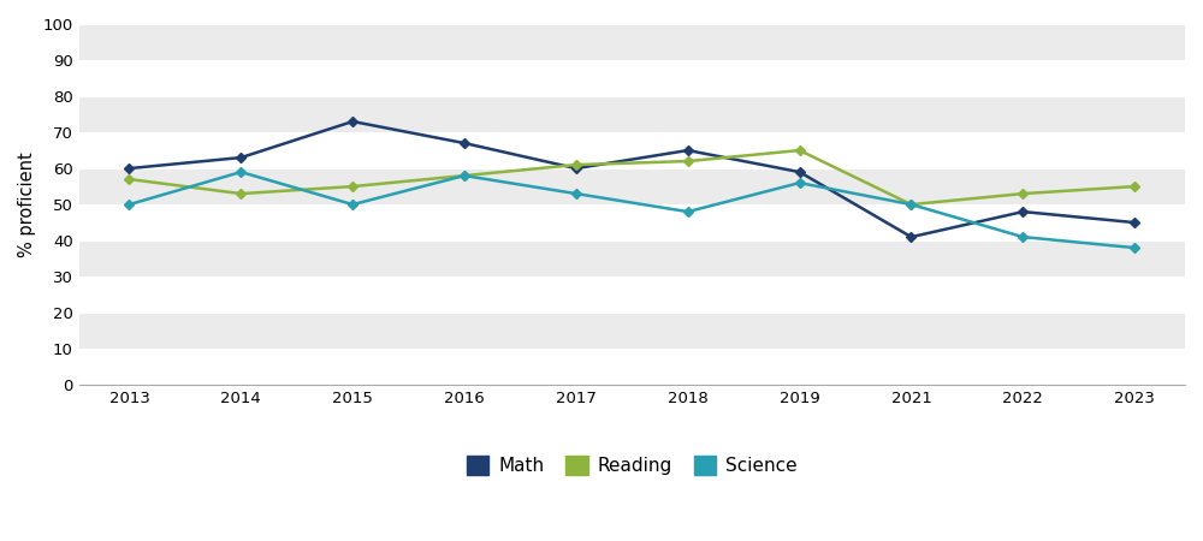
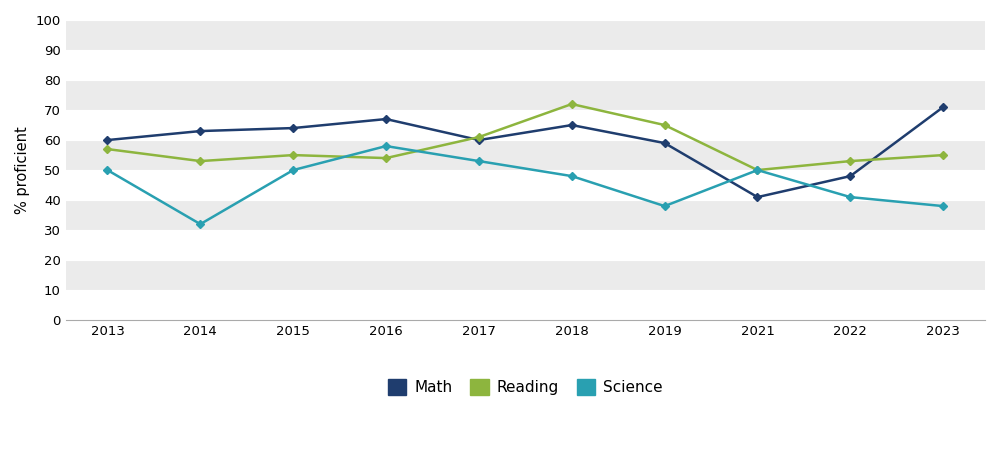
Science/2014: 59 -> 32
Math/2015: 73 -> 64
Reading/2016: 58 -> 54
Reading/2018: 62 -> 72
Science/2019: 56 -> 38
Math/2023: 45 -> 71
